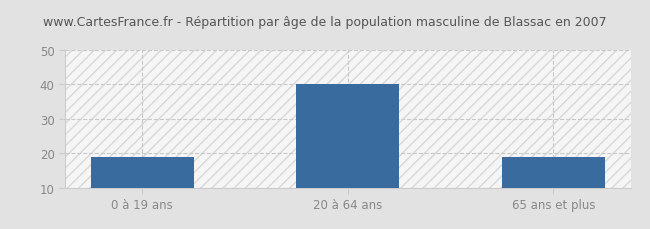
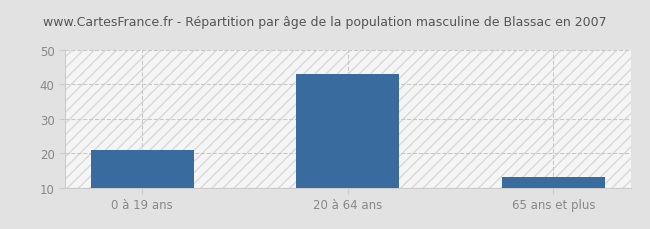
0 à 19 ans: 19 -> 21
20 à 64 ans: 40 -> 43
65 ans et plus: 19 -> 13
